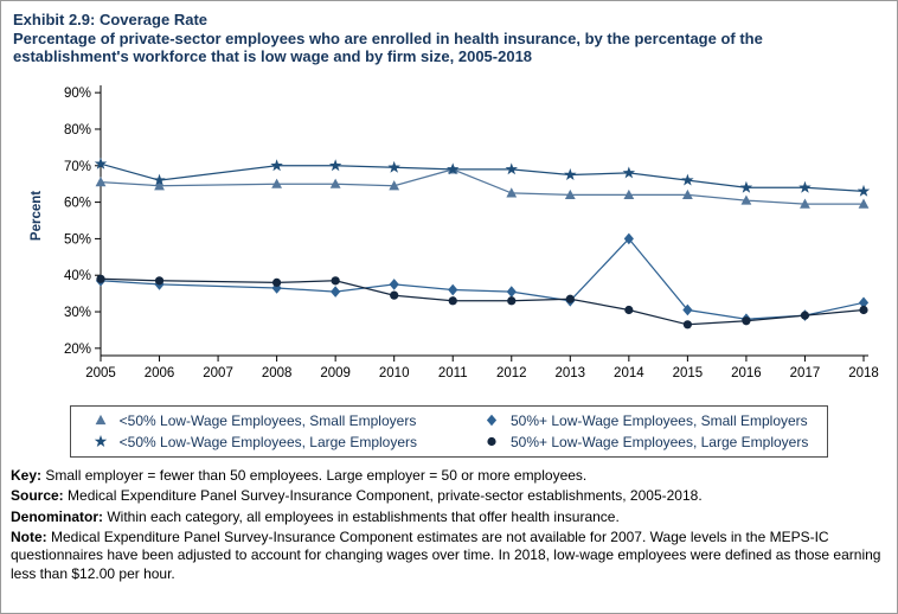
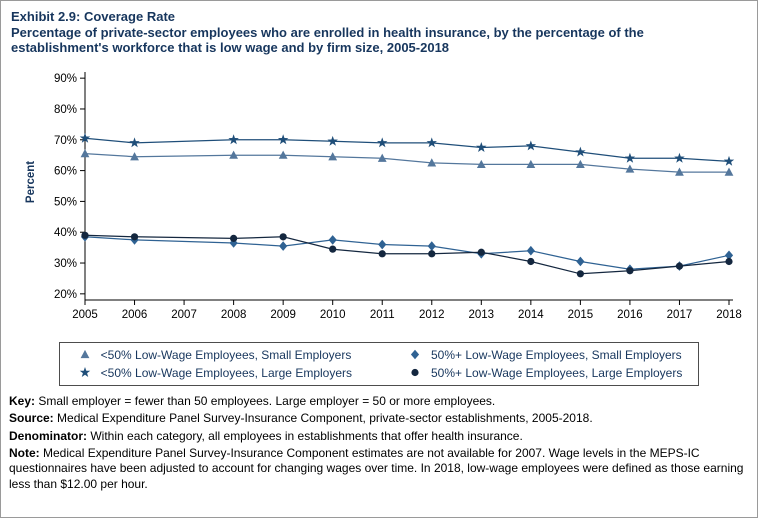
<50% Low-Wage Employees, Large Employers/2006: 66% -> 69%
<50% Low-Wage Employees, Small Employers/2011: 69% -> 64%
50%+ Low-Wage Employees, Small Employers/2014: 50% -> 34%
